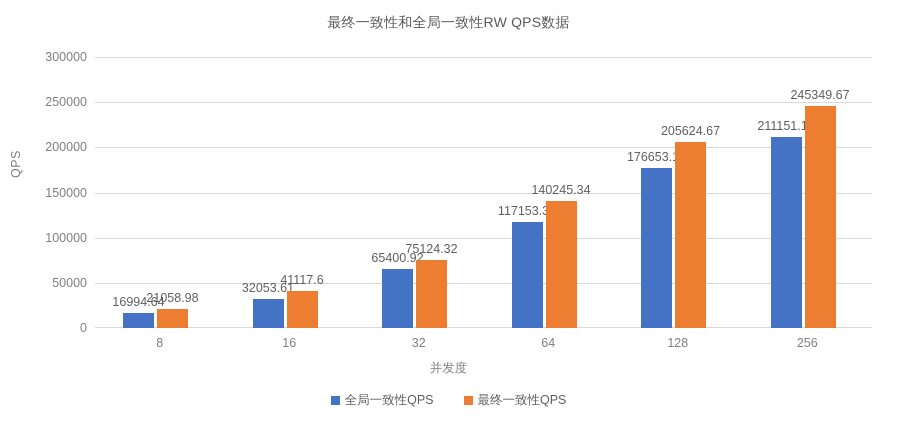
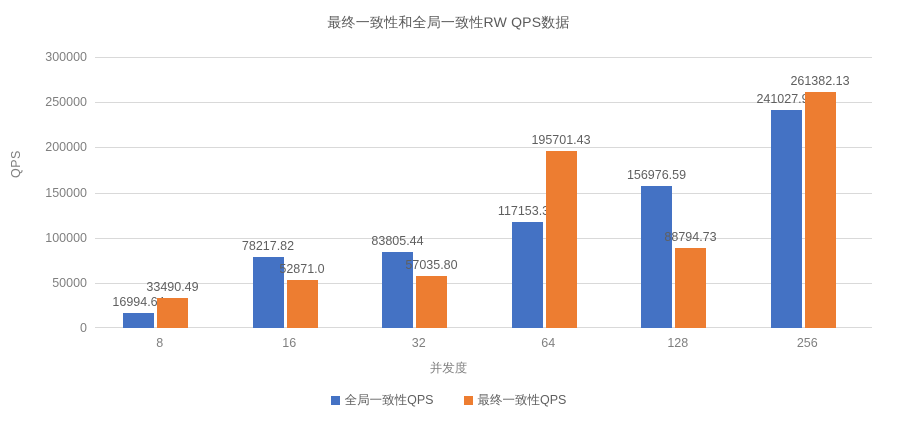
最终一致性QPS/8: 21058.98 -> 33490.49
全局一致性QPS/16: 32053.61 -> 78217.82
最终一致性QPS/16: 41117.6 -> 52871.0
全局一致性QPS/32: 65400.92 -> 83805.44
最终一致性QPS/32: 75124.32 -> 57035.80
最终一致性QPS/64: 140245.34 -> 195701.43
全局一致性QPS/128: 176653.14 -> 156976.59
最终一致性QPS/128: 205624.67 -> 88794.73
全局一致性QPS/256: 211151.17 -> 241027.93
最终一致性QPS/256: 245349.67 -> 261382.13
